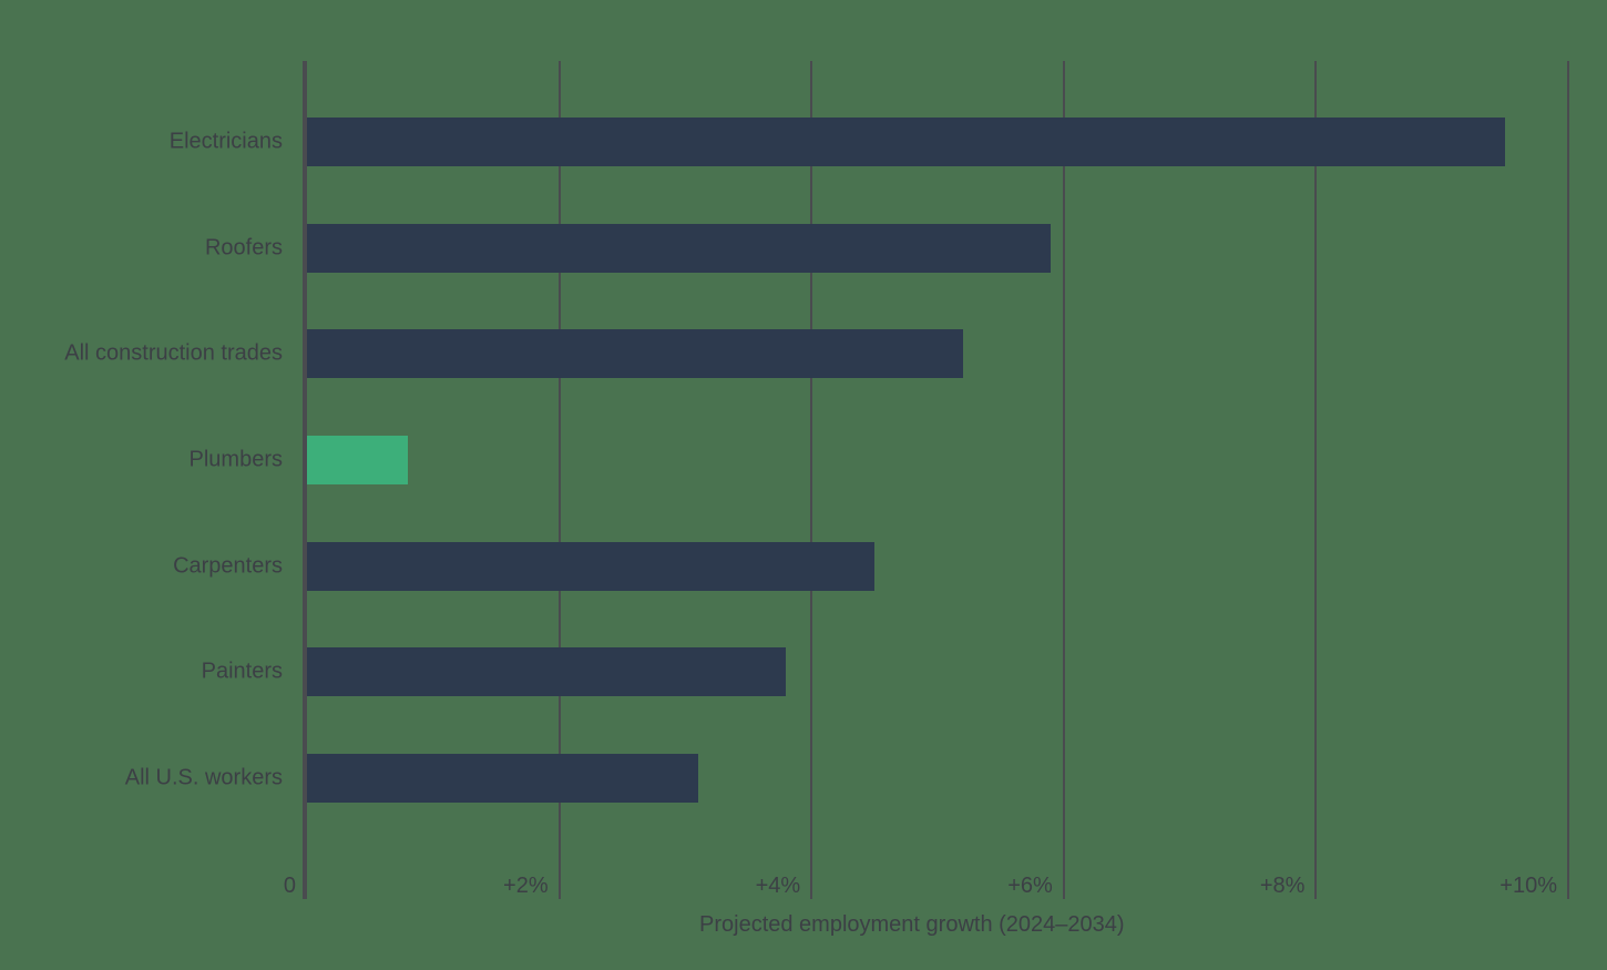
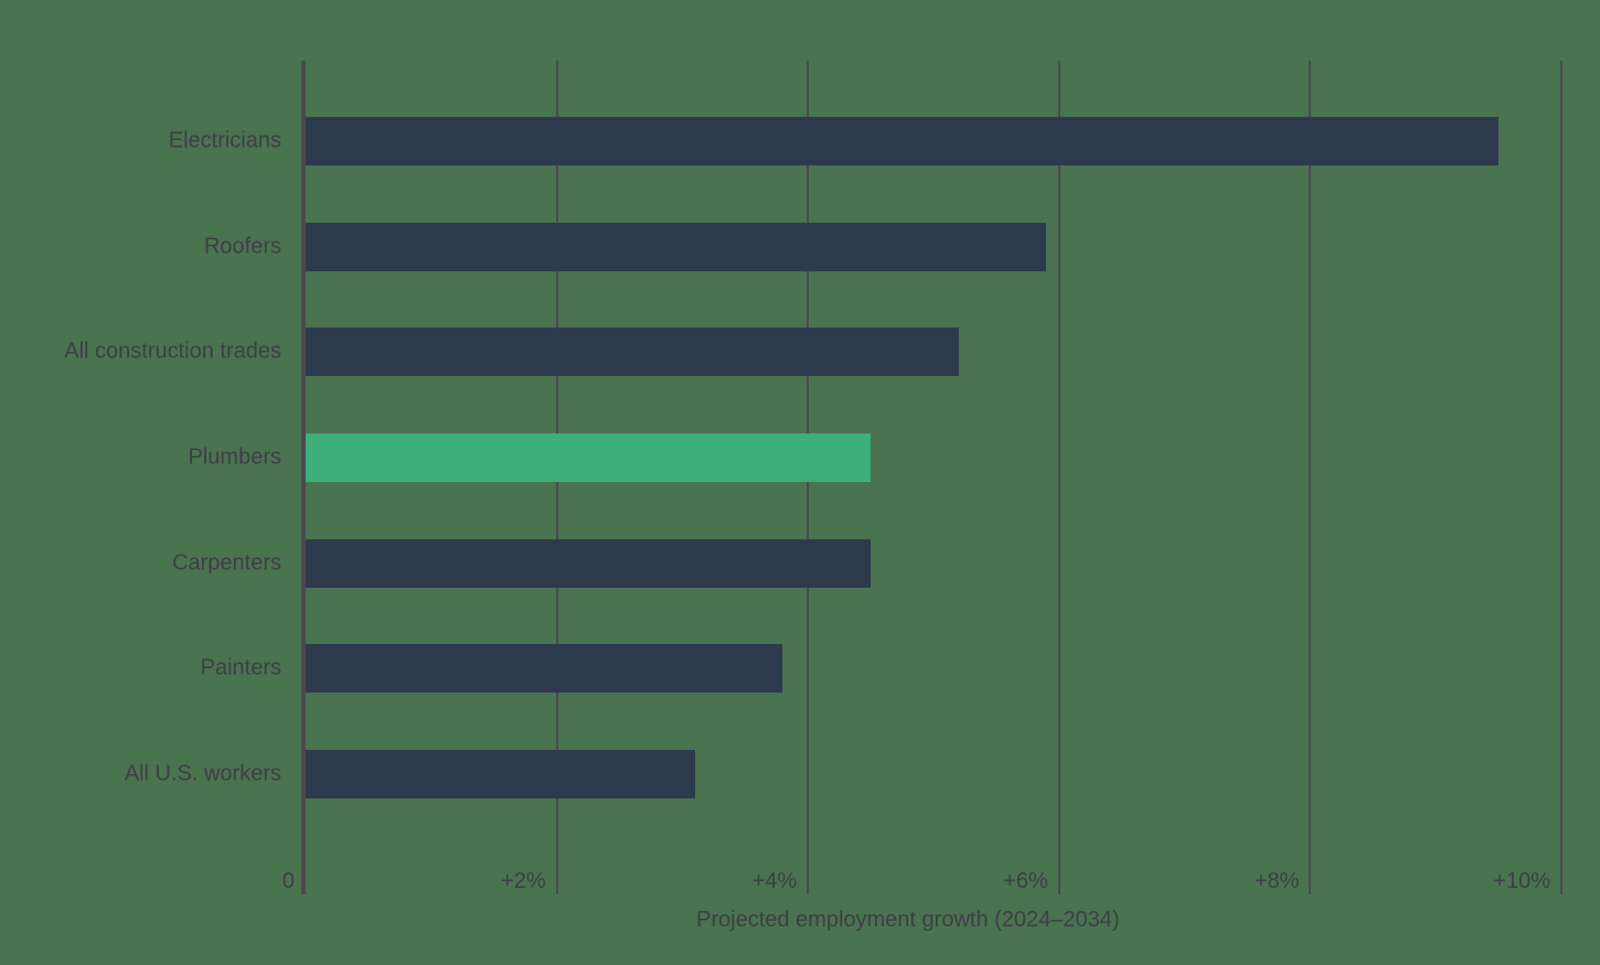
Plumbers: 0.8% -> 4.5%
